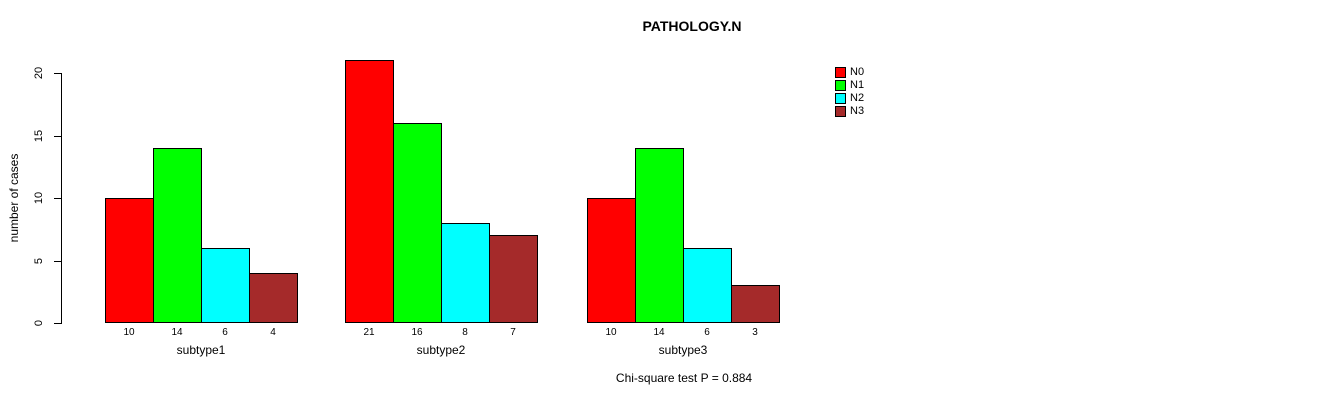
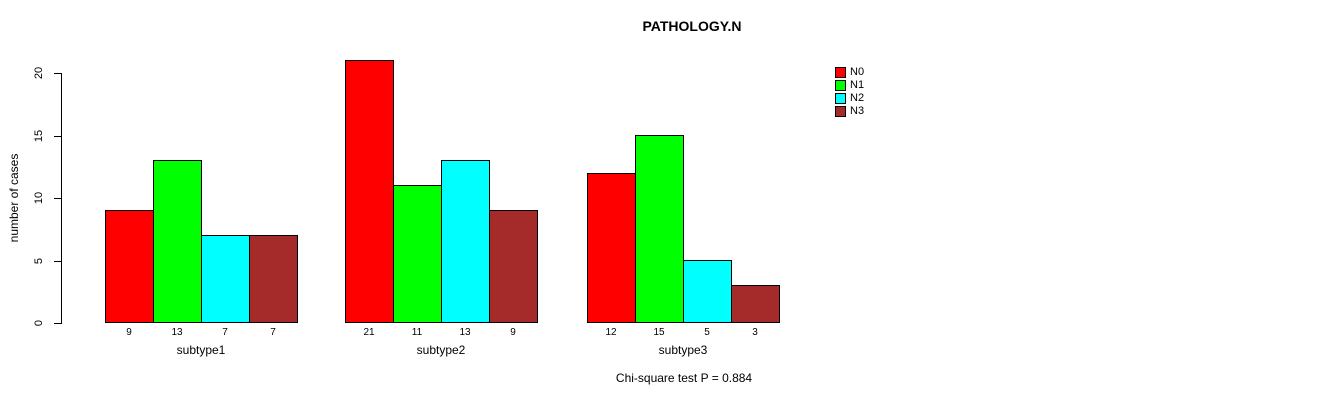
N0/subtype1: 10 -> 9
N1/subtype1: 14 -> 13
N2/subtype1: 6 -> 7
N3/subtype1: 4 -> 7
N1/subtype2: 16 -> 11
N2/subtype2: 8 -> 13
N3/subtype2: 7 -> 9
N0/subtype3: 10 -> 12
N1/subtype3: 14 -> 15
N2/subtype3: 6 -> 5
